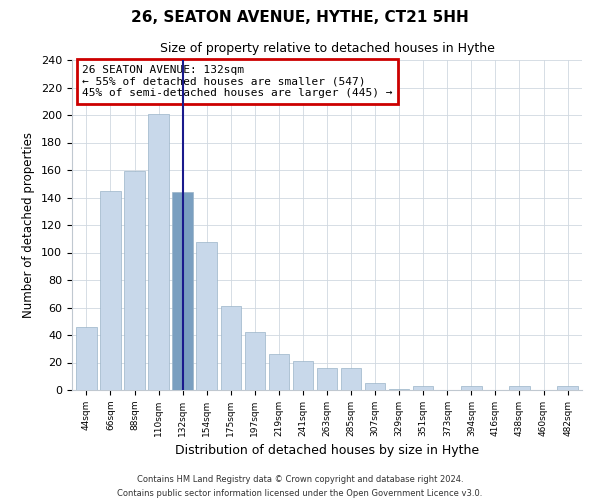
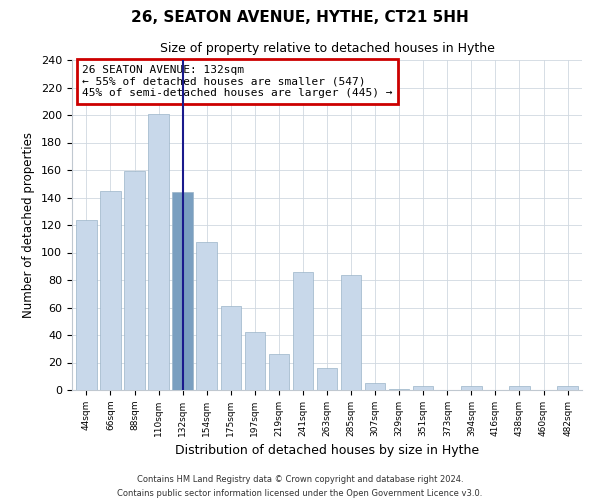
44sqm: 46 -> 124
241sqm: 21 -> 86
285sqm: 16 -> 84
